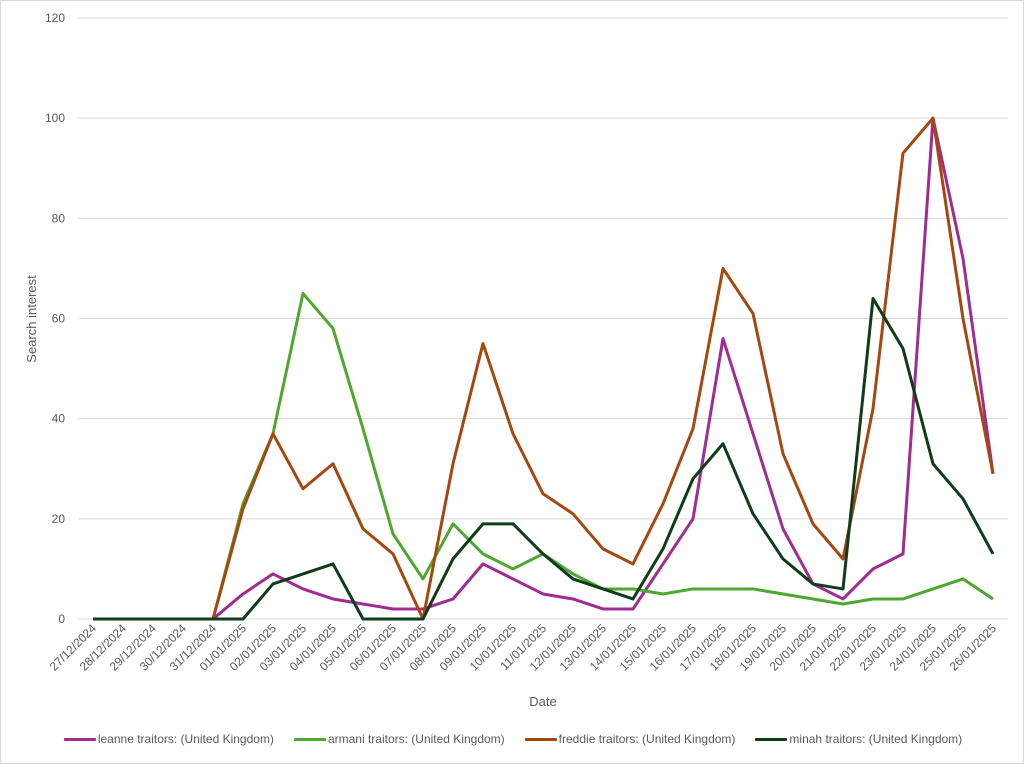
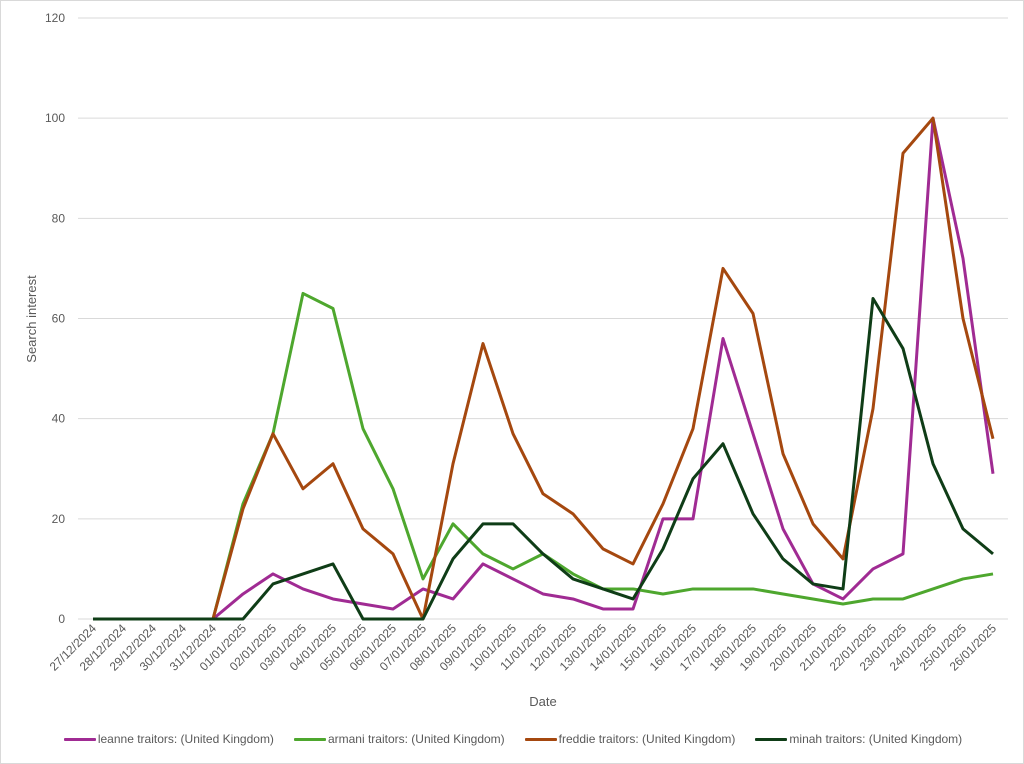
armani traitors: (United Kingdom)/04/01/2025: 58 -> 62
armani traitors: (United Kingdom)/06/01/2025: 17 -> 26
leanne traitors: (United Kingdom)/07/01/2025: 2 -> 6
leanne traitors: (United Kingdom)/15/01/2025: 11 -> 20
minah traitors: (United Kingdom)/25/01/2025: 24 -> 18
armani traitors: (United Kingdom)/26/01/2025: 4 -> 9
freddie traitors: (United Kingdom)/26/01/2025: 29 -> 36
